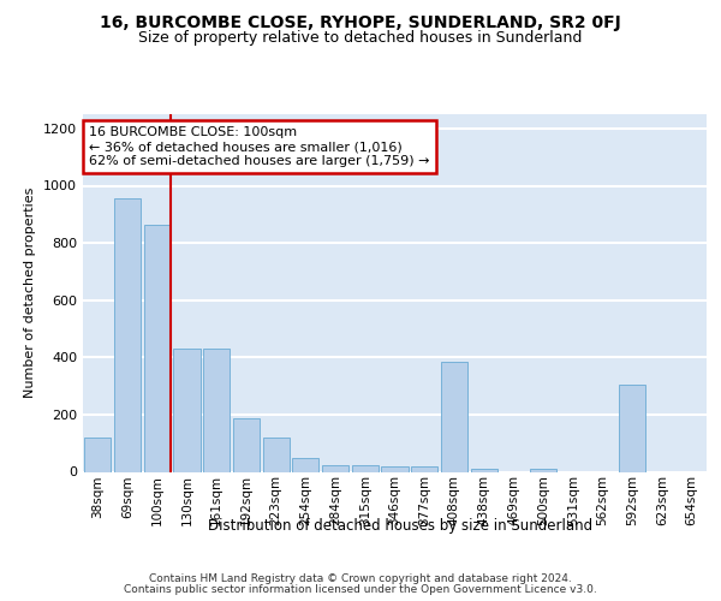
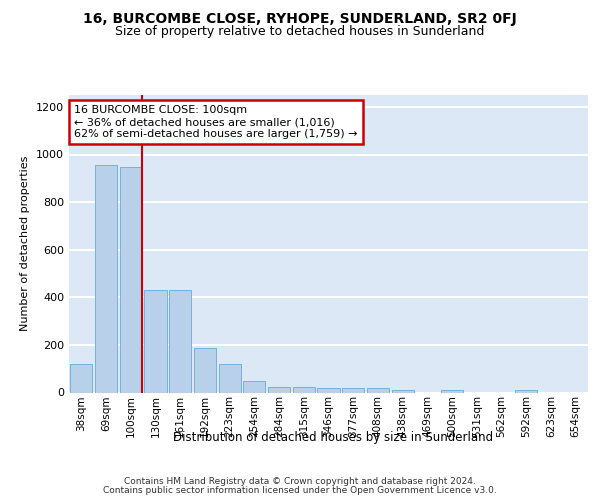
100sqm: 865 -> 948
408sqm: 385 -> 18
592sqm: 305 -> 10
